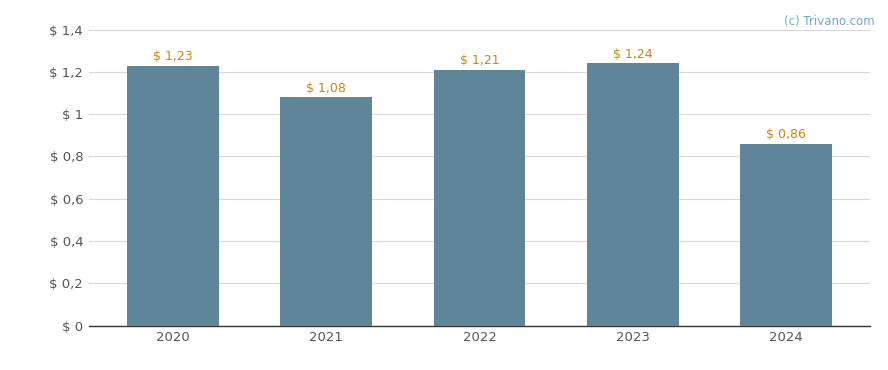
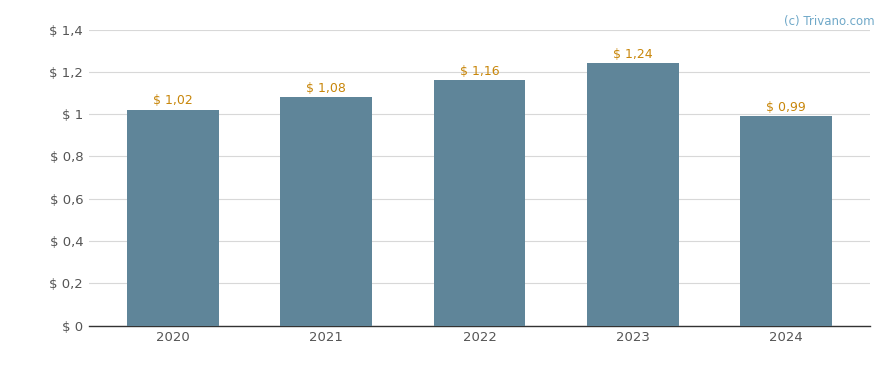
2020: 1,23 -> 1,02
2022: 1,21 -> 1,16
2024: 0,86 -> 0,99
